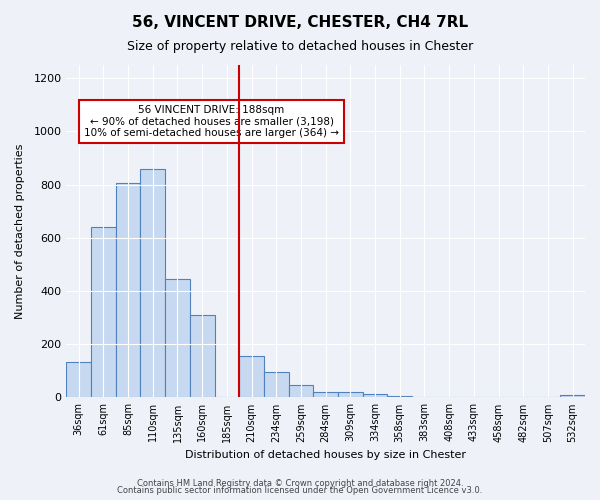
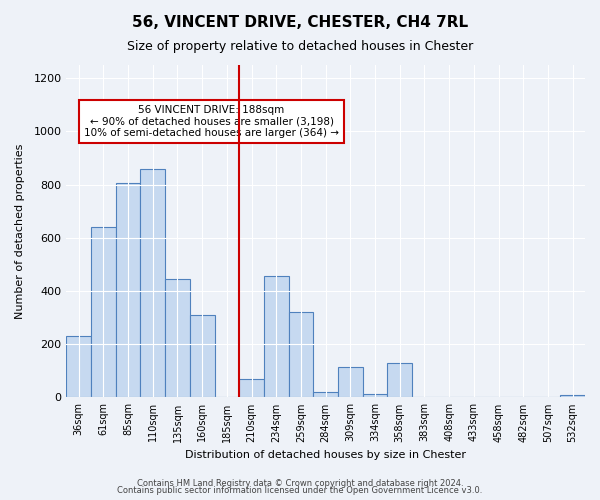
36sqm: 135 -> 230
210sqm: 155 -> 70
234sqm: 95 -> 455
259sqm: 47 -> 320
309sqm: 22 -> 115
358sqm: 5 -> 130
